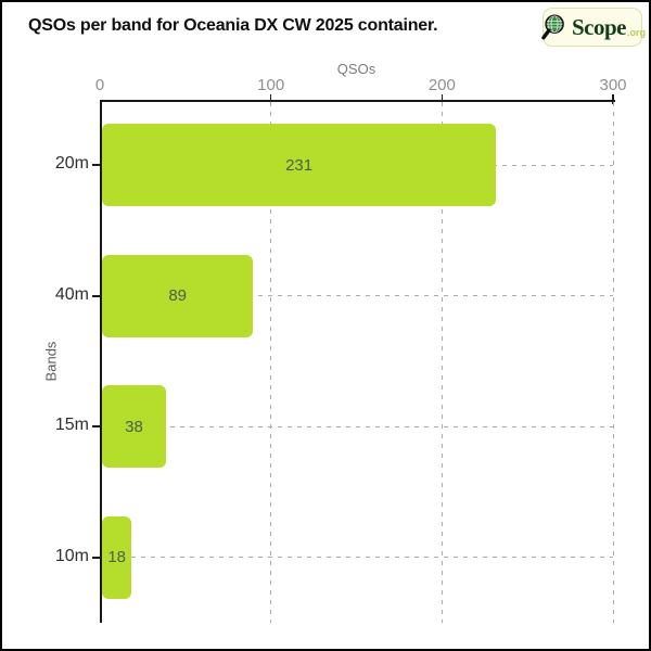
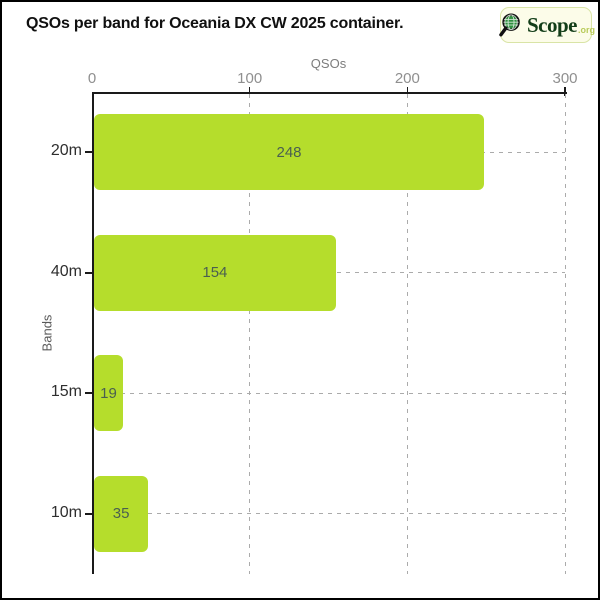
20m: 231 -> 248
40m: 89 -> 154
15m: 38 -> 19
10m: 18 -> 35
